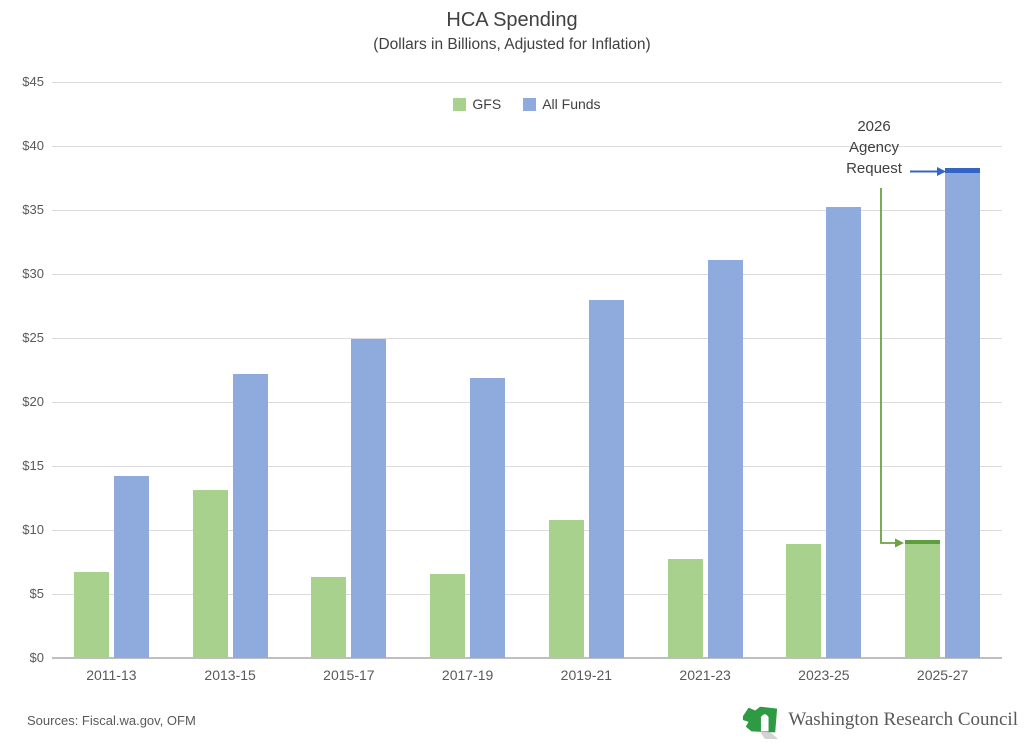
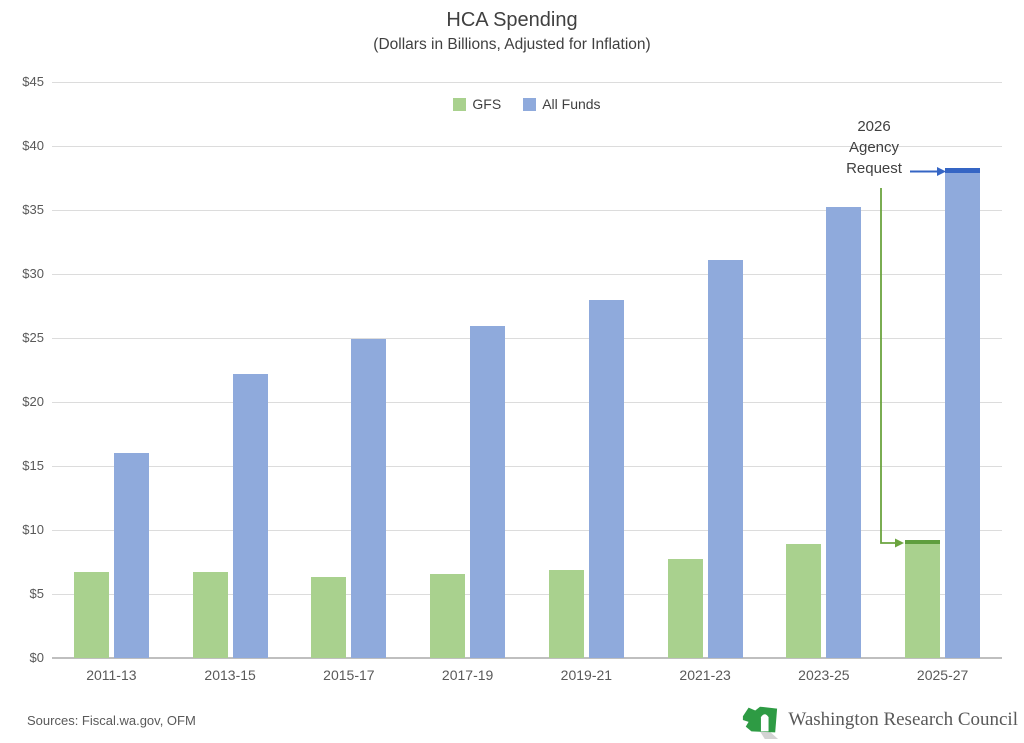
All Funds/2011-13: $14.2 -> $16.0
GFS/2013-15: $13.1 -> $6.7
All Funds/2017-19: $21.9 -> $25.9
GFS/2019-21: $10.8 -> $6.9
